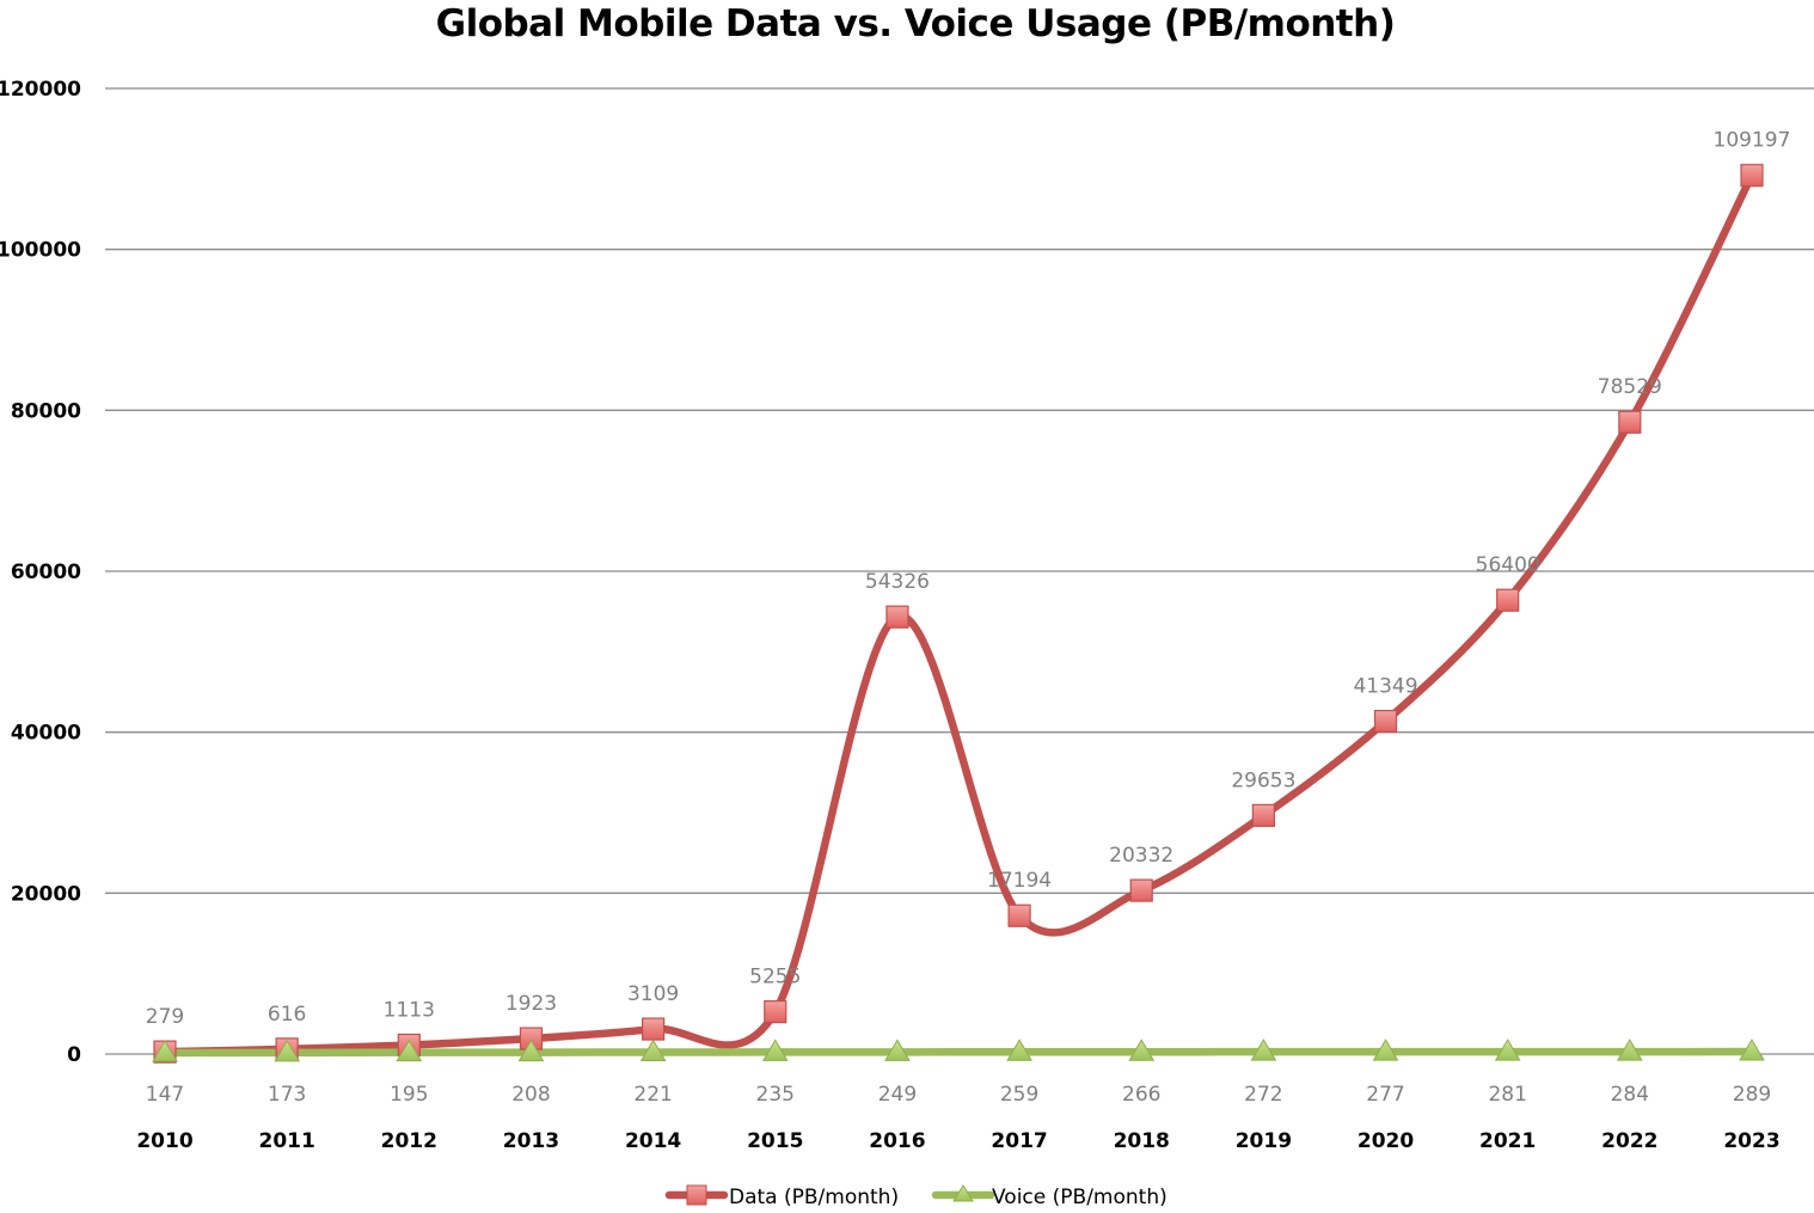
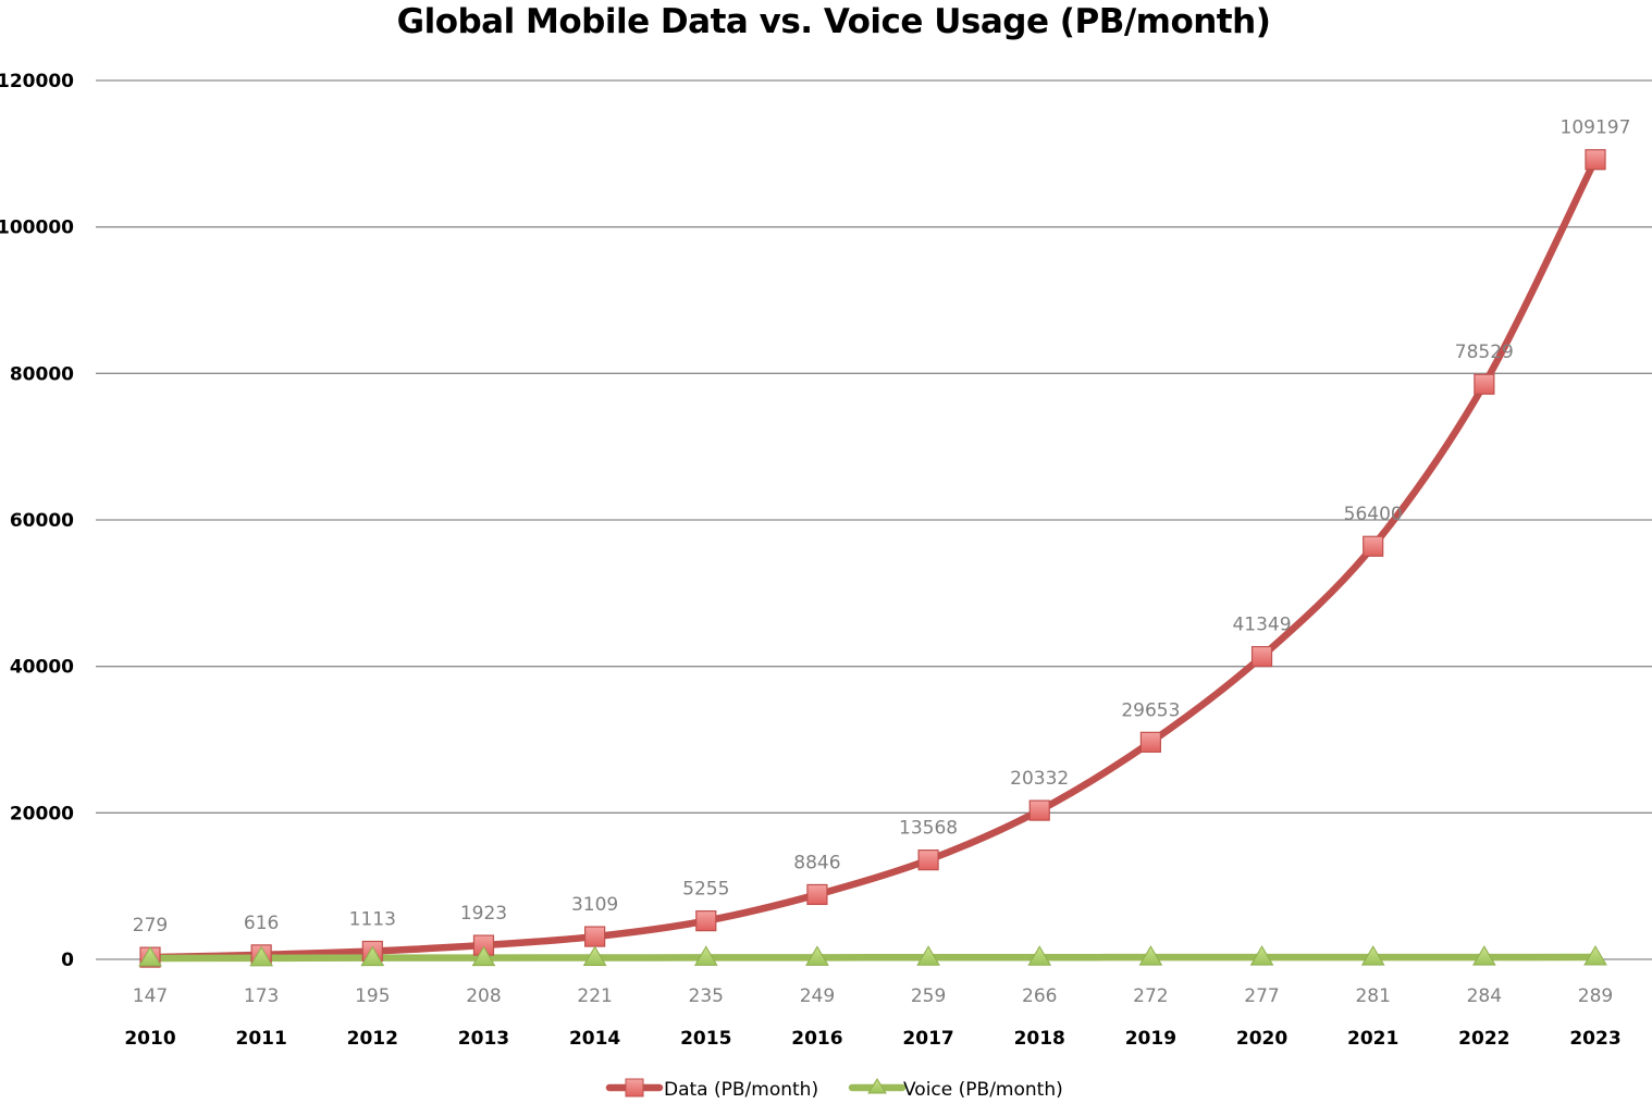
Data (PB/month)/2016: 54326 -> 8846
Data (PB/month)/2017: 17194 -> 13568
